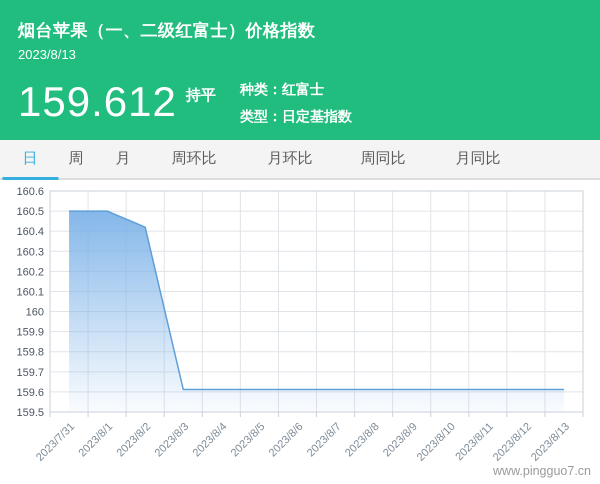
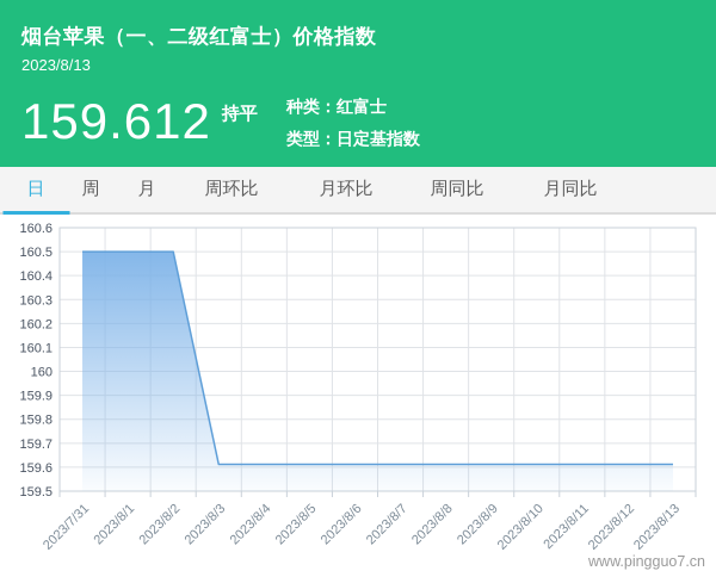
2023/8/2: 160.42 -> 160.50
